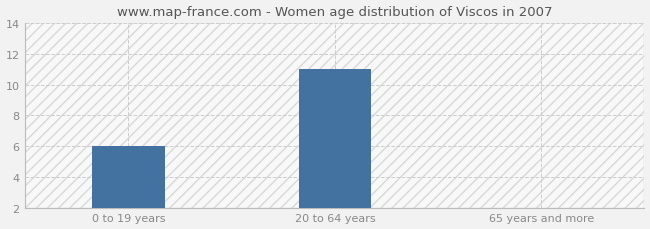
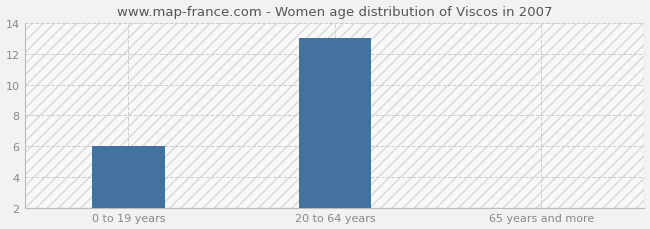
20 to 64 years: 11 -> 13
